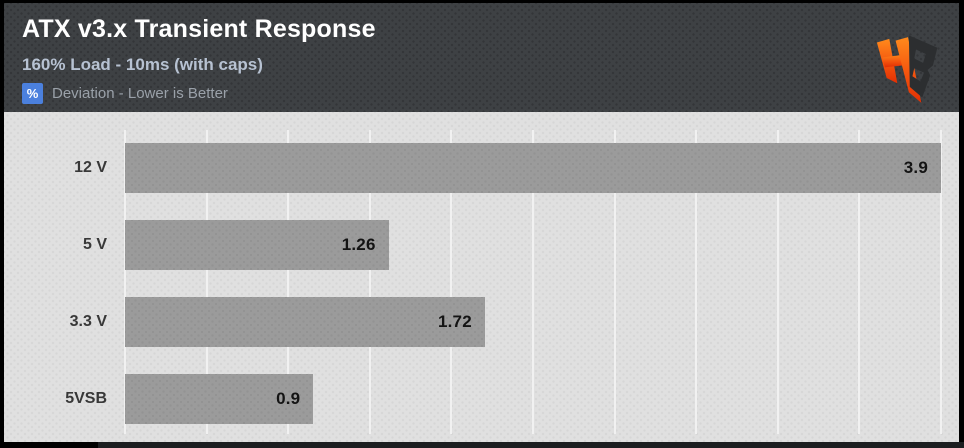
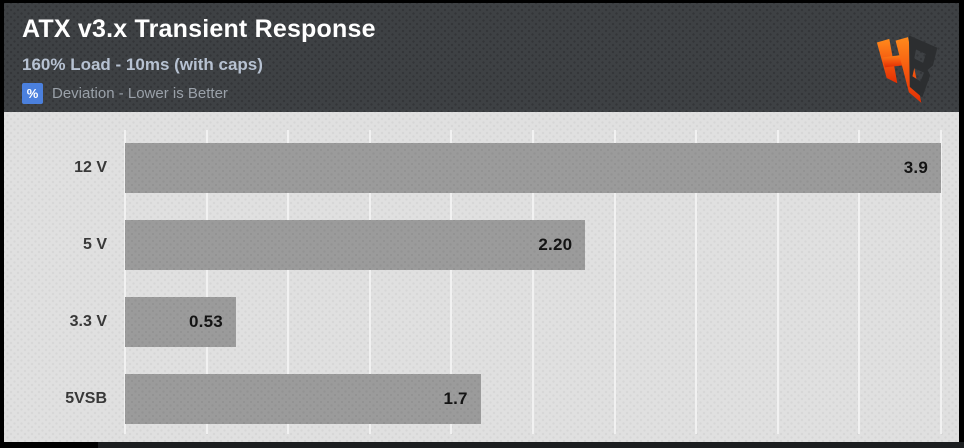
5 V: 1.26 -> 2.20
3.3 V: 1.72 -> 0.53
5VSB: 0.9 -> 1.7
